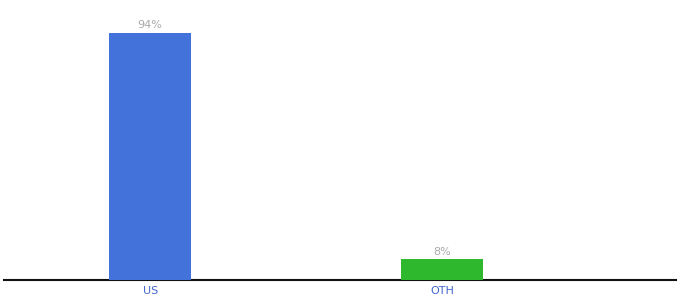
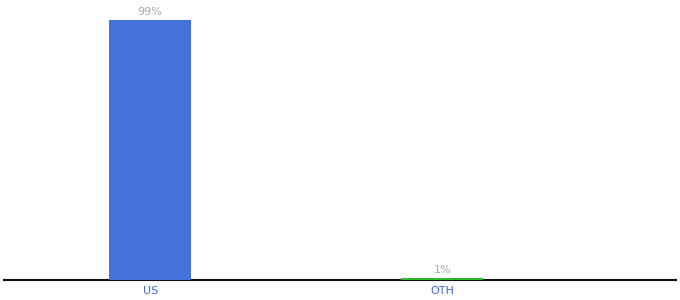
US: 94% -> 99%
OTH: 8% -> 1%
